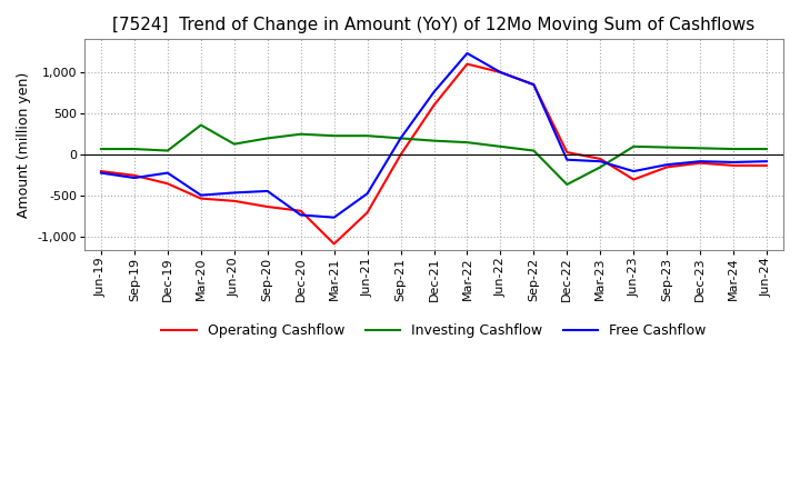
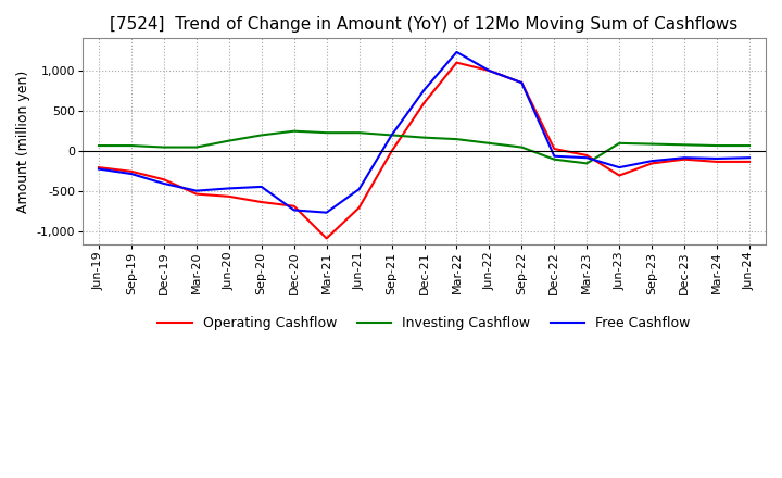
Free Cashflow/Dec-19: -220 -> -400
Investing Cashflow/Mar-20: 360 -> 50
Investing Cashflow/Dec-22: -360 -> -100
